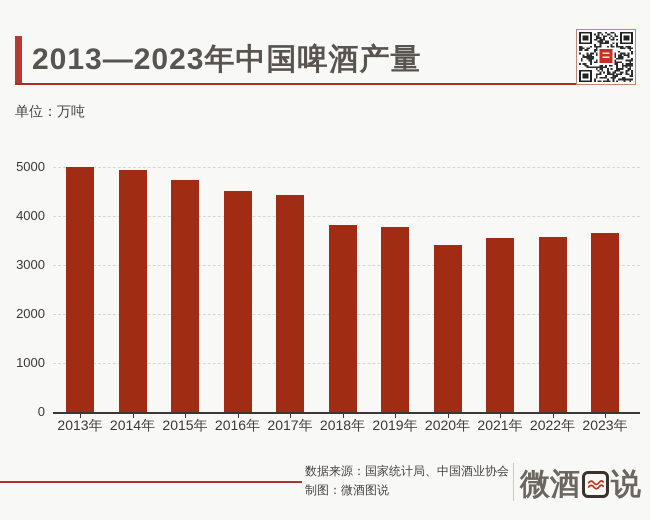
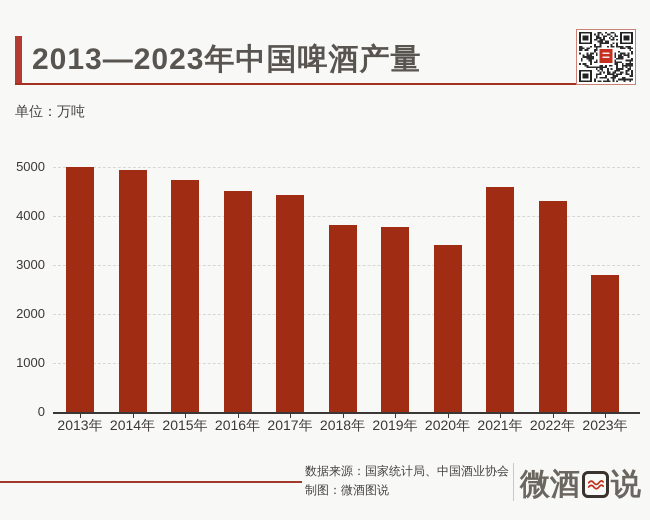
2021年: 3600 -> 4600
2022年: 3600 -> 4300
2023年: 3600 -> 2800
